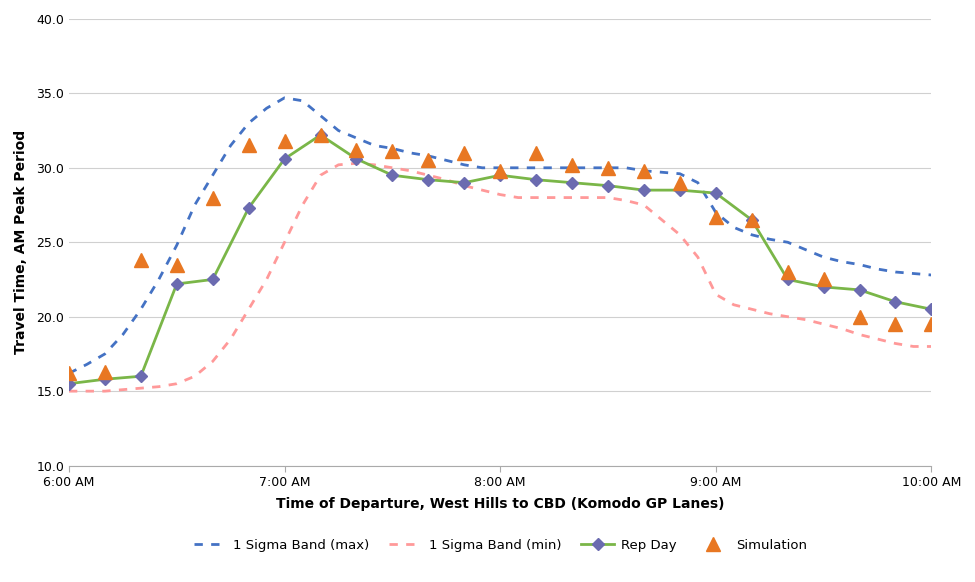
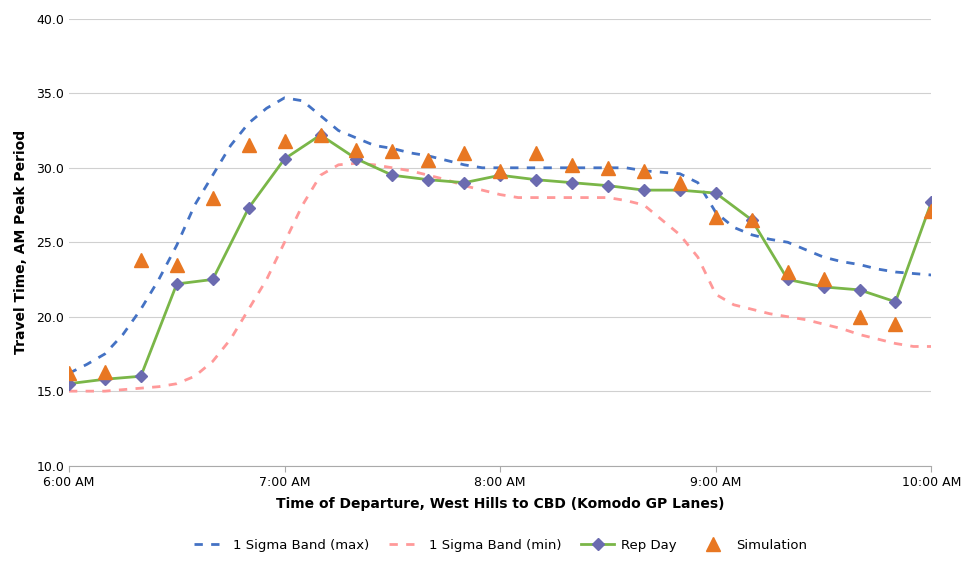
Rep Day/10:00 AM: 20.5 -> 27.7
Simulation/10:00 AM: 19.5 -> 27.1
